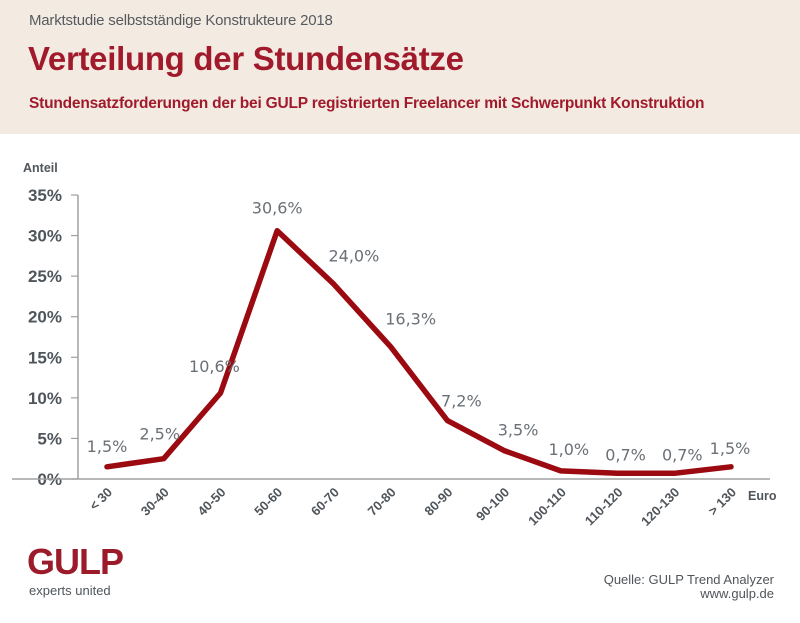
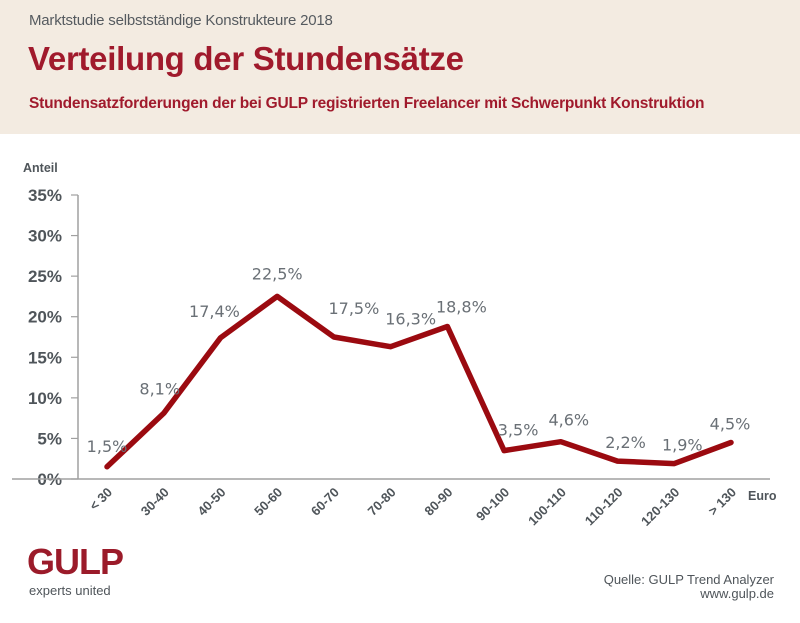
30-40: 2,5% -> 8,1%
40-50: 10,6% -> 17,4%
50-60: 30,6% -> 22,5%
60-70: 24,0% -> 17,5%
80-90: 7,2% -> 18,8%
100-110: 1,0% -> 4,6%
110-120: 0,7% -> 2,2%
120-130: 0,7% -> 1,9%
> 130: 1,5% -> 4,5%
